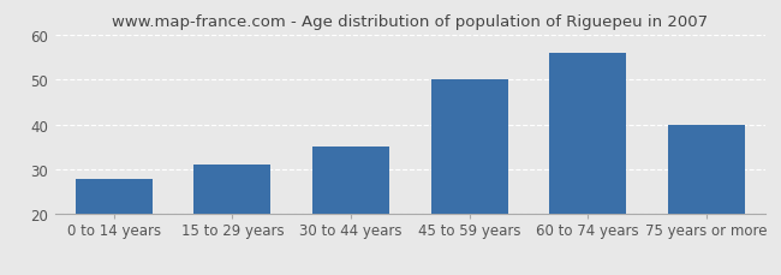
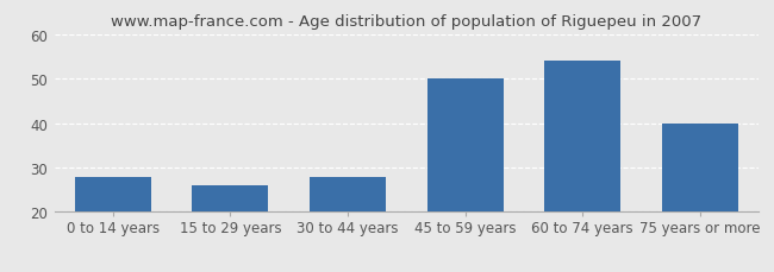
15 to 29 years: 31 -> 26
30 to 44 years: 35 -> 28
60 to 74 years: 56 -> 54
